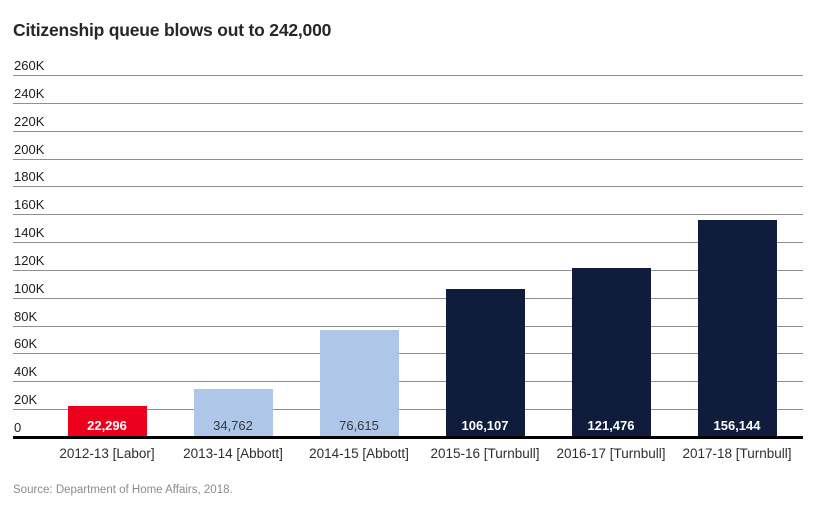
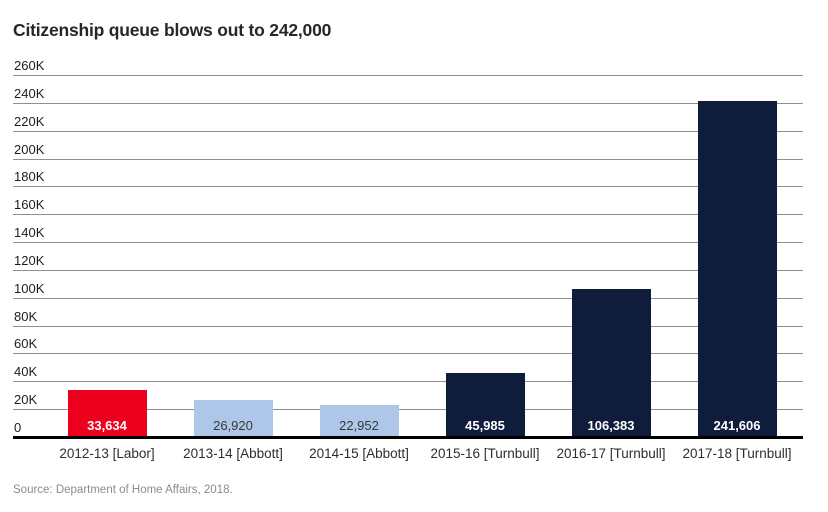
2012-13 [Labor]: 22,296 -> 33,634
2013-14 [Abbott]: 34,762 -> 26,920
2014-15 [Abbott]: 76,615 -> 22,952
2015-16 [Turnbull]: 106,107 -> 45,985
2016-17 [Turnbull]: 121,476 -> 106,383
2017-18 [Turnbull]: 156,144 -> 241,606
